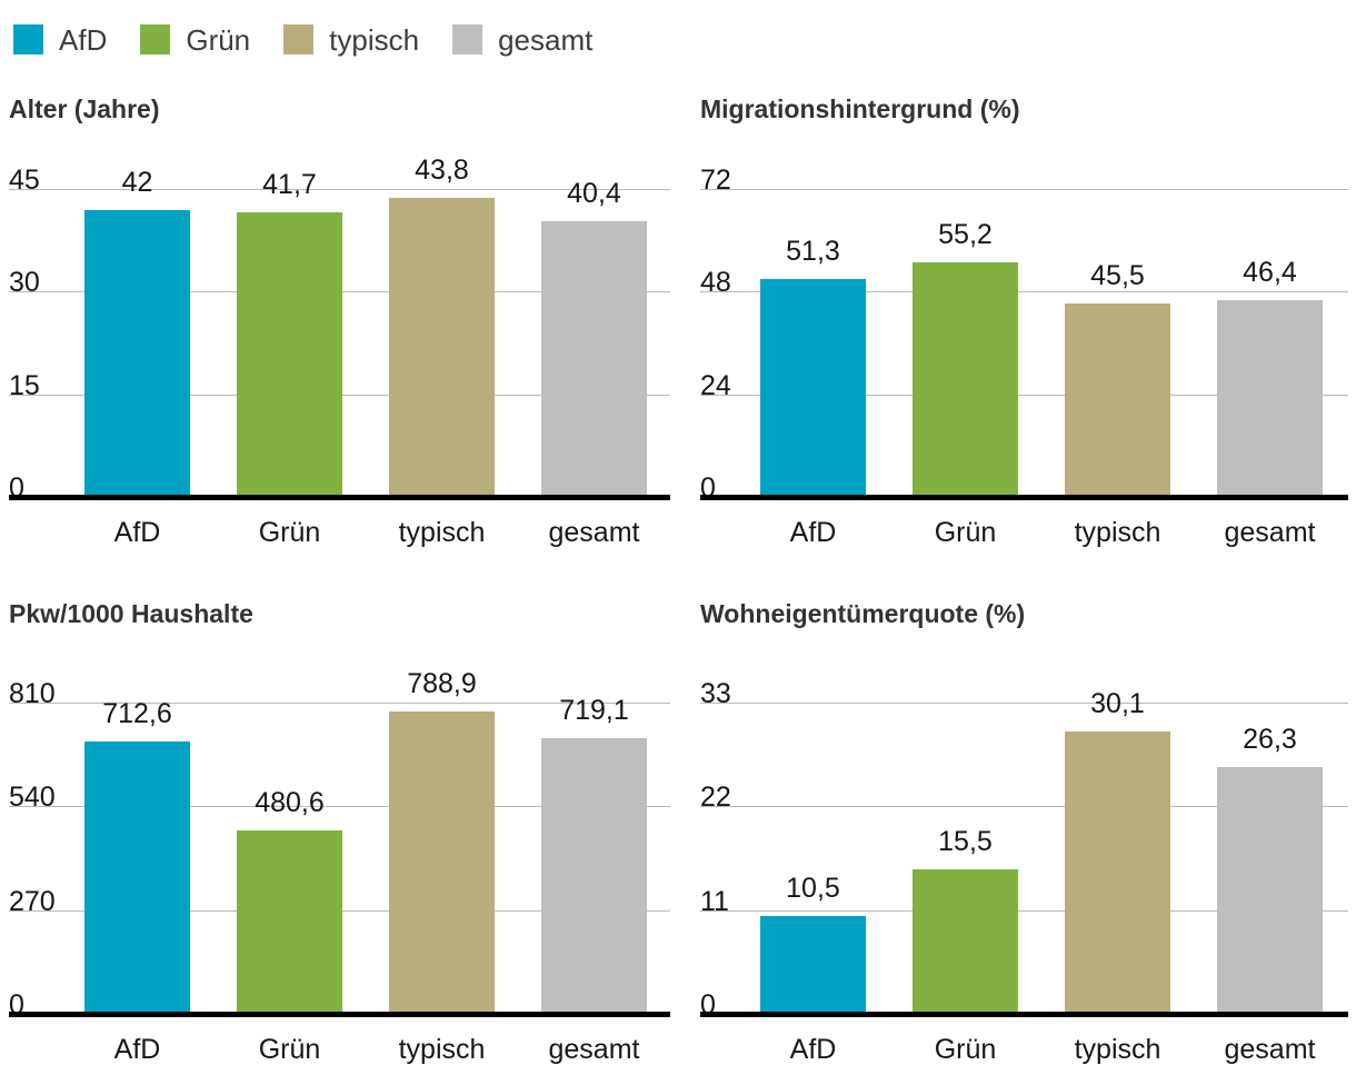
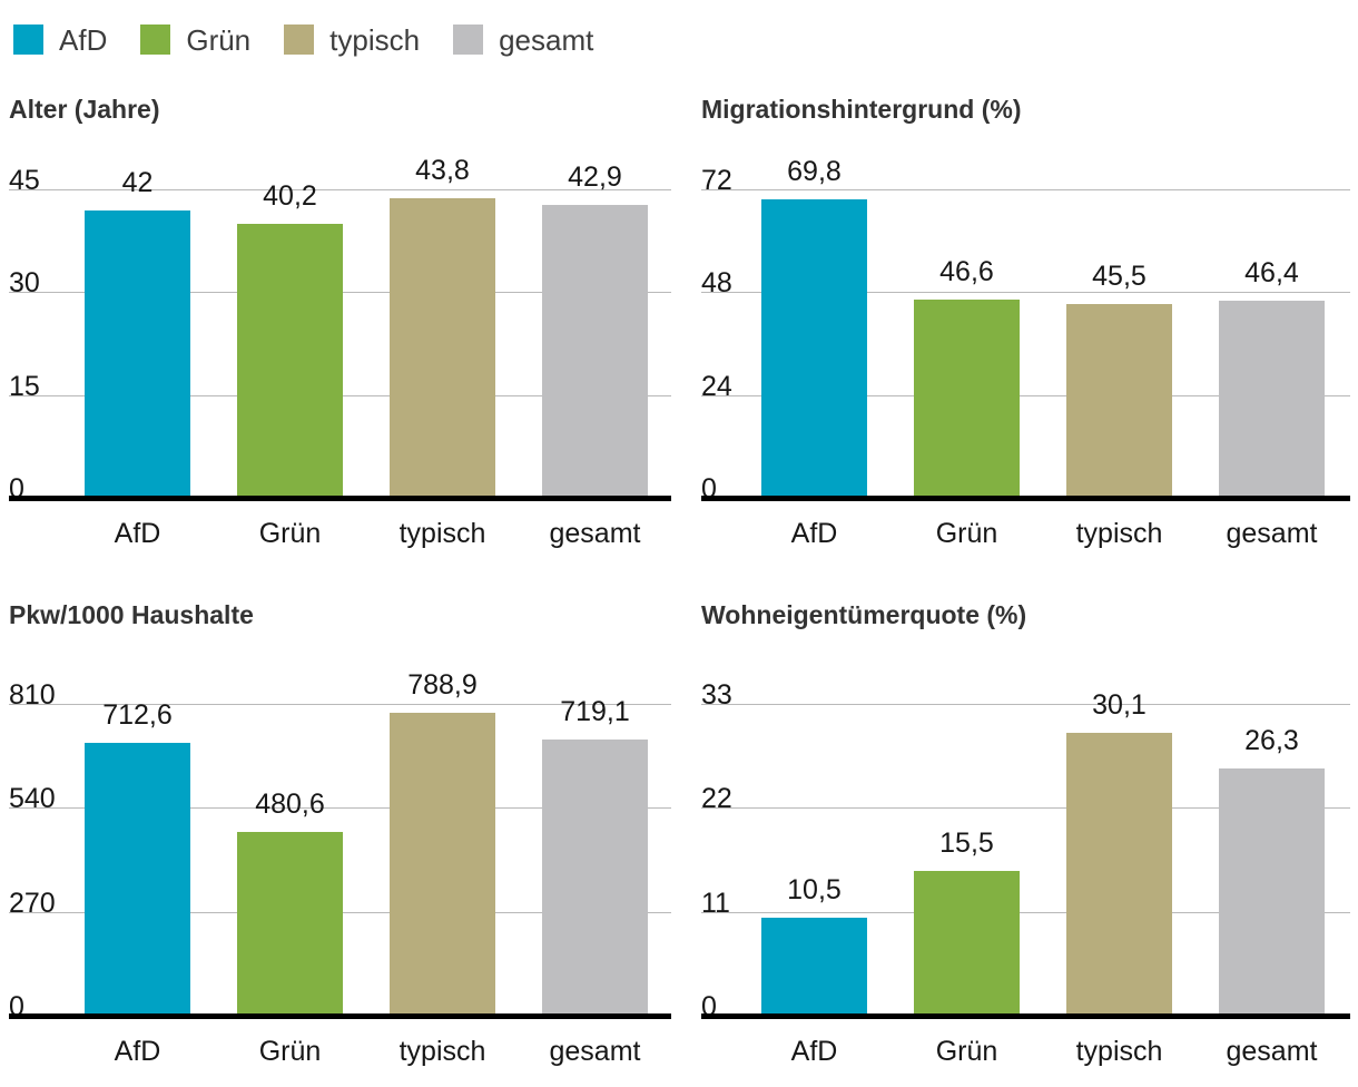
Alter (Jahre)/Grün: 41,7 -> 40,2
Alter (Jahre)/gesamt: 40,4 -> 42,9
Migrationshintergrund (%)/AfD: 51,3 -> 69,8
Migrationshintergrund (%)/Grün: 55,2 -> 46,6
